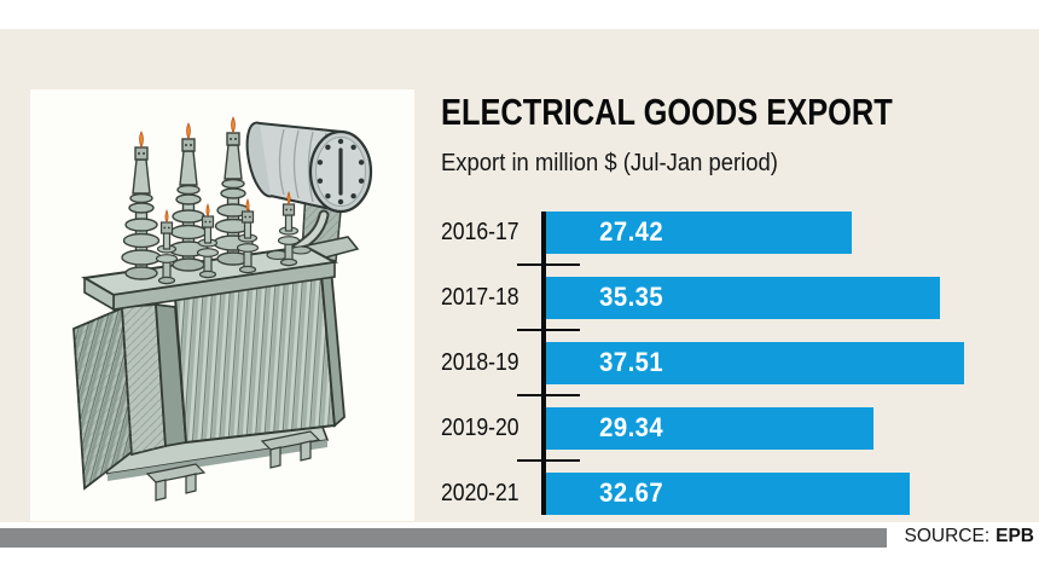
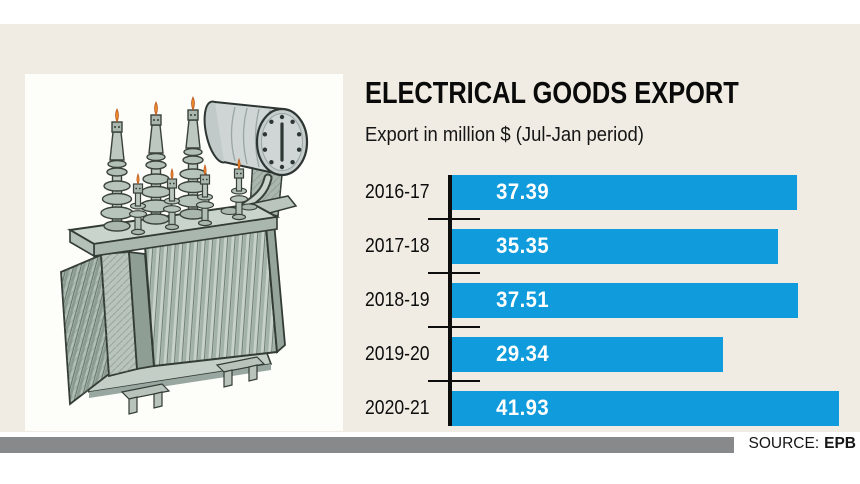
2016-17: 27.42 -> 37.39
2020-21: 32.67 -> 41.93
